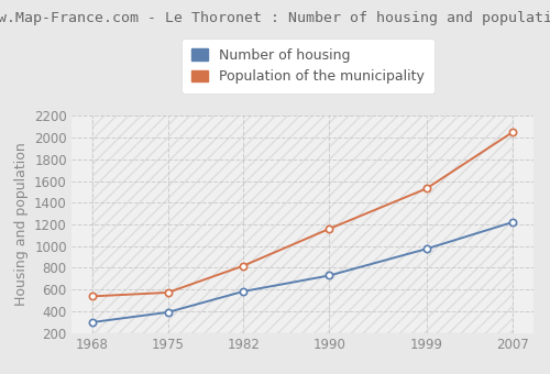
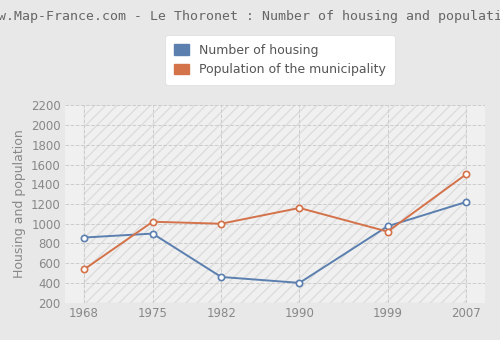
Number of housing/1968: 300 -> 860
Number of housing/1975: 390 -> 900
Population of the municipality/1975: 570 -> 1020
Number of housing/1982: 580 -> 460
Population of the municipality/1982: 820 -> 1000
Number of housing/1990: 730 -> 400
Population of the municipality/1999: 1530 -> 920
Population of the municipality/2007: 2050 -> 1500
